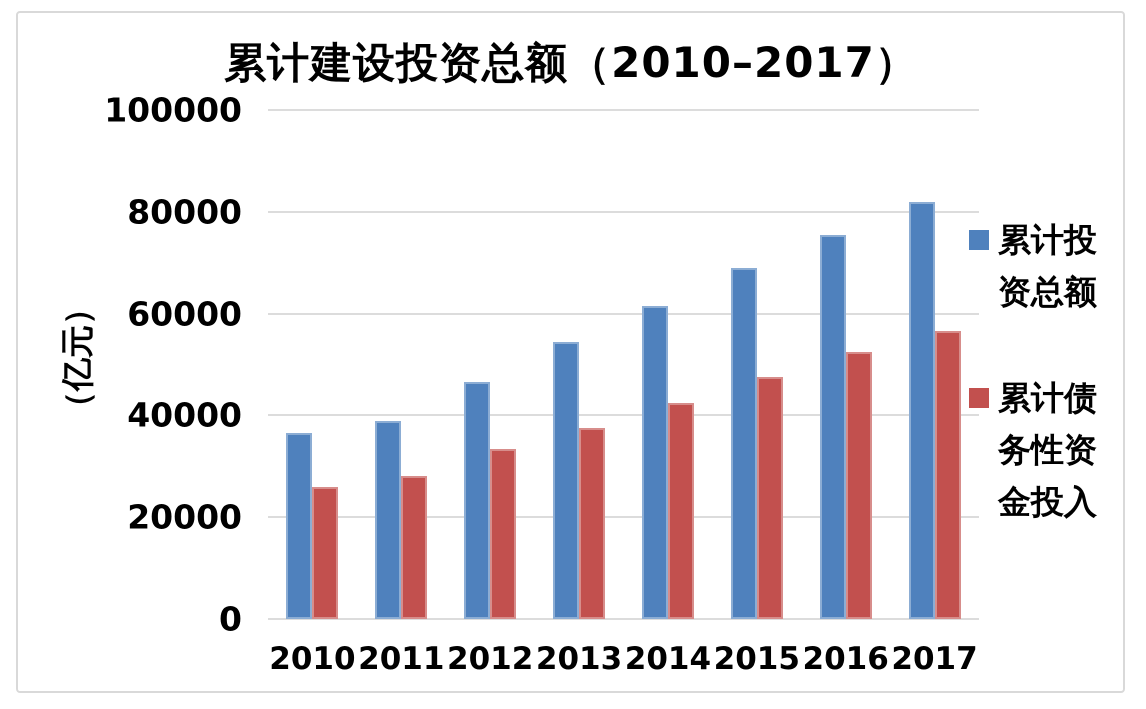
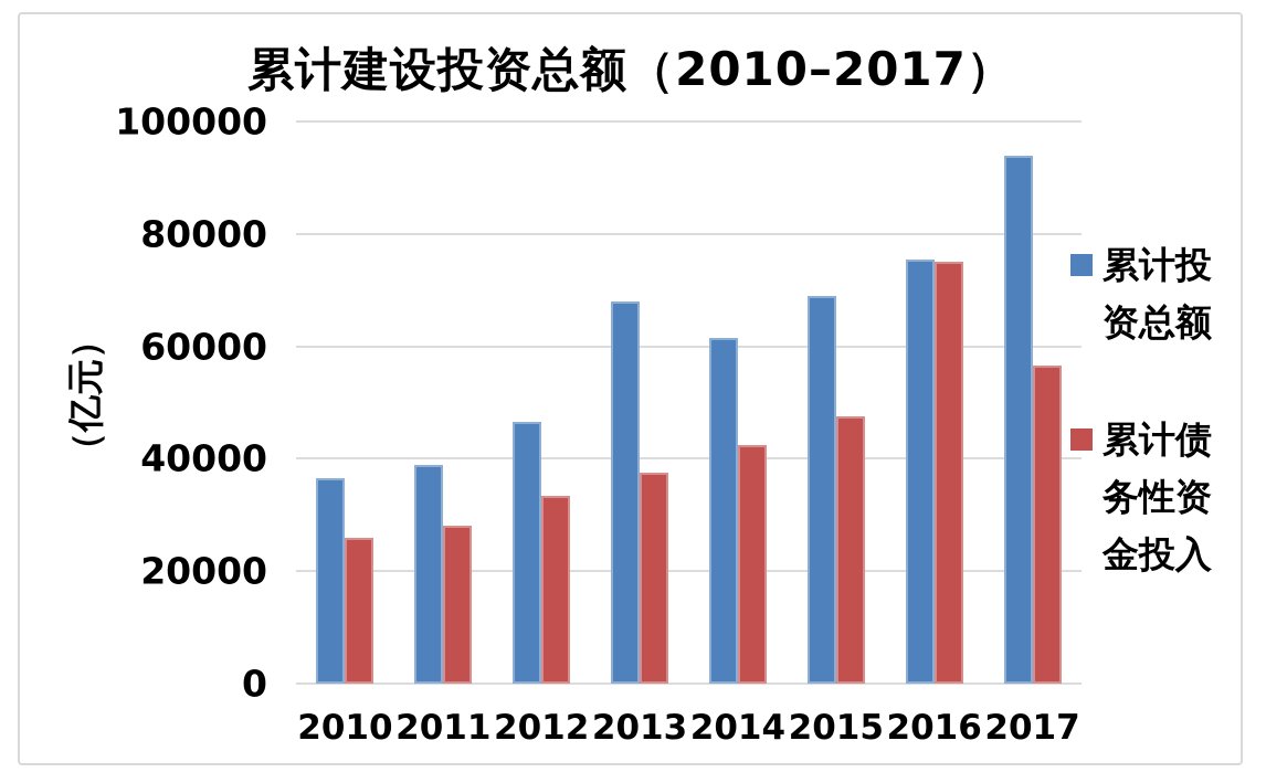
累计投资总额/2013: 54000 -> 68000
累计债务性资金投入/2016: 52000 -> 75000
累计投资总额/2017: 82000 -> 94000
